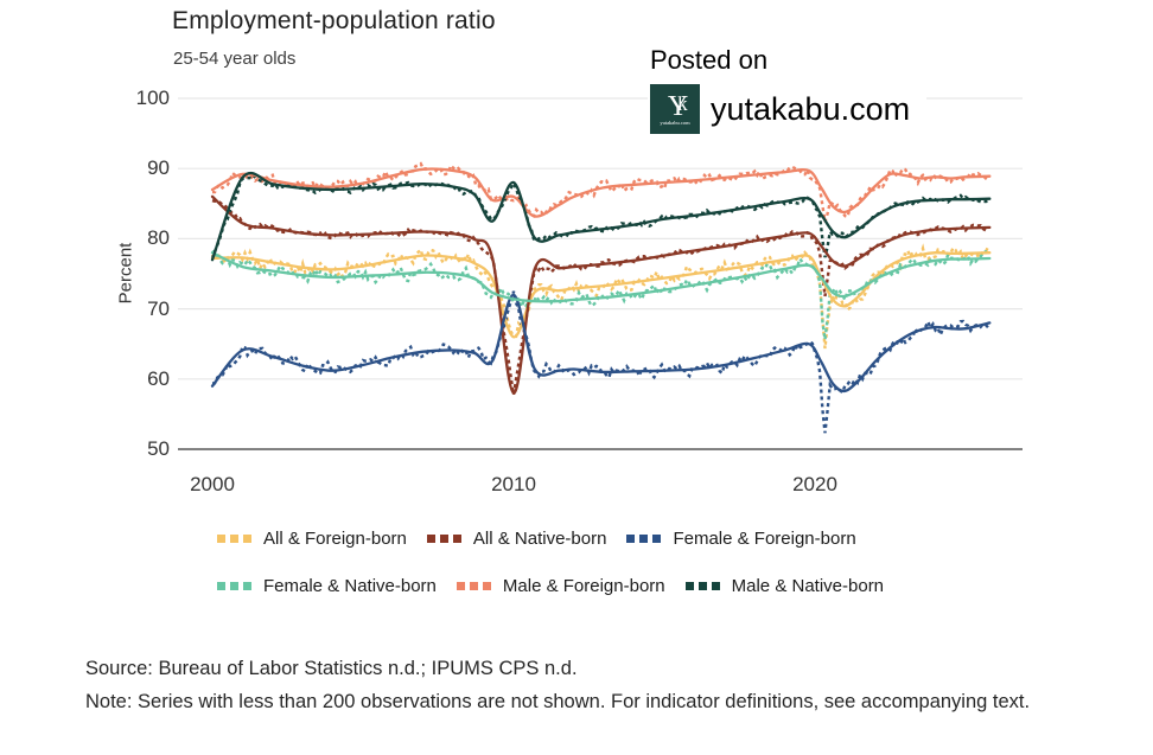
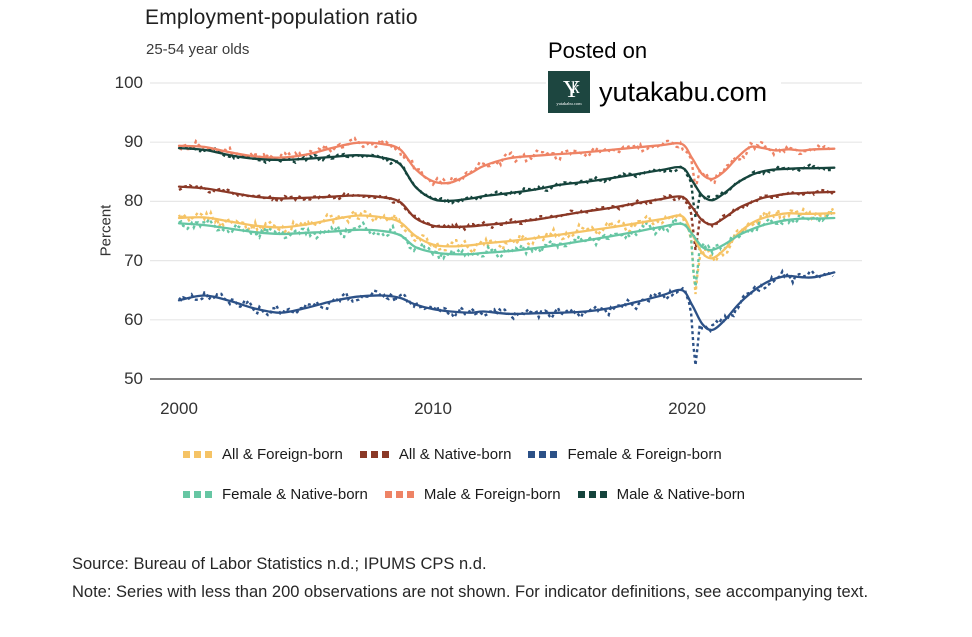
All & Native-born/2000: 86 -> 82
Female & Foreign-born/2000: 59 -> 63
Female & Native-born/2000: 78 -> 76
Male & Foreign-born/2000: 87 -> 89
Male & Native-born/2000: 77 -> 89
All & Foreign-born/2010: 66 -> 73
All & Native-born/2010: 58 -> 76
Female & Foreign-born/2010: 72 -> 62
Male & Foreign-born/2010: 86 -> 83
Male & Native-born/2010: 88 -> 80
